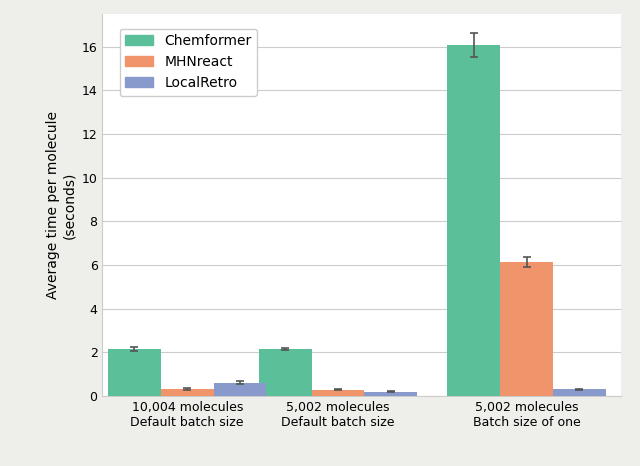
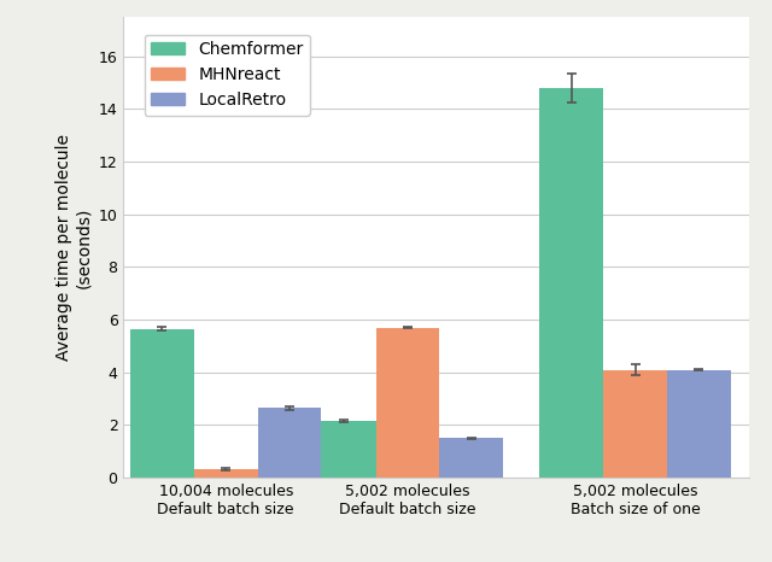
Chemformer/10,004 molecules Default batch size: 2.15 -> 5.65
LocalRetro/10,004 molecules Default batch size: 0.62 -> 2.65
MHNreact/5,002 molecules Default batch size: 0.30 -> 5.70
LocalRetro/5,002 molecules Default batch size: 0.20 -> 1.50
Chemformer/5,002 molecules Batch size of one: 16.10 -> 14.80
MHNreact/5,002 molecules Batch size of one: 6.15 -> 4.10
LocalRetro/5,002 molecules Batch size of one: 0.32 -> 4.10
